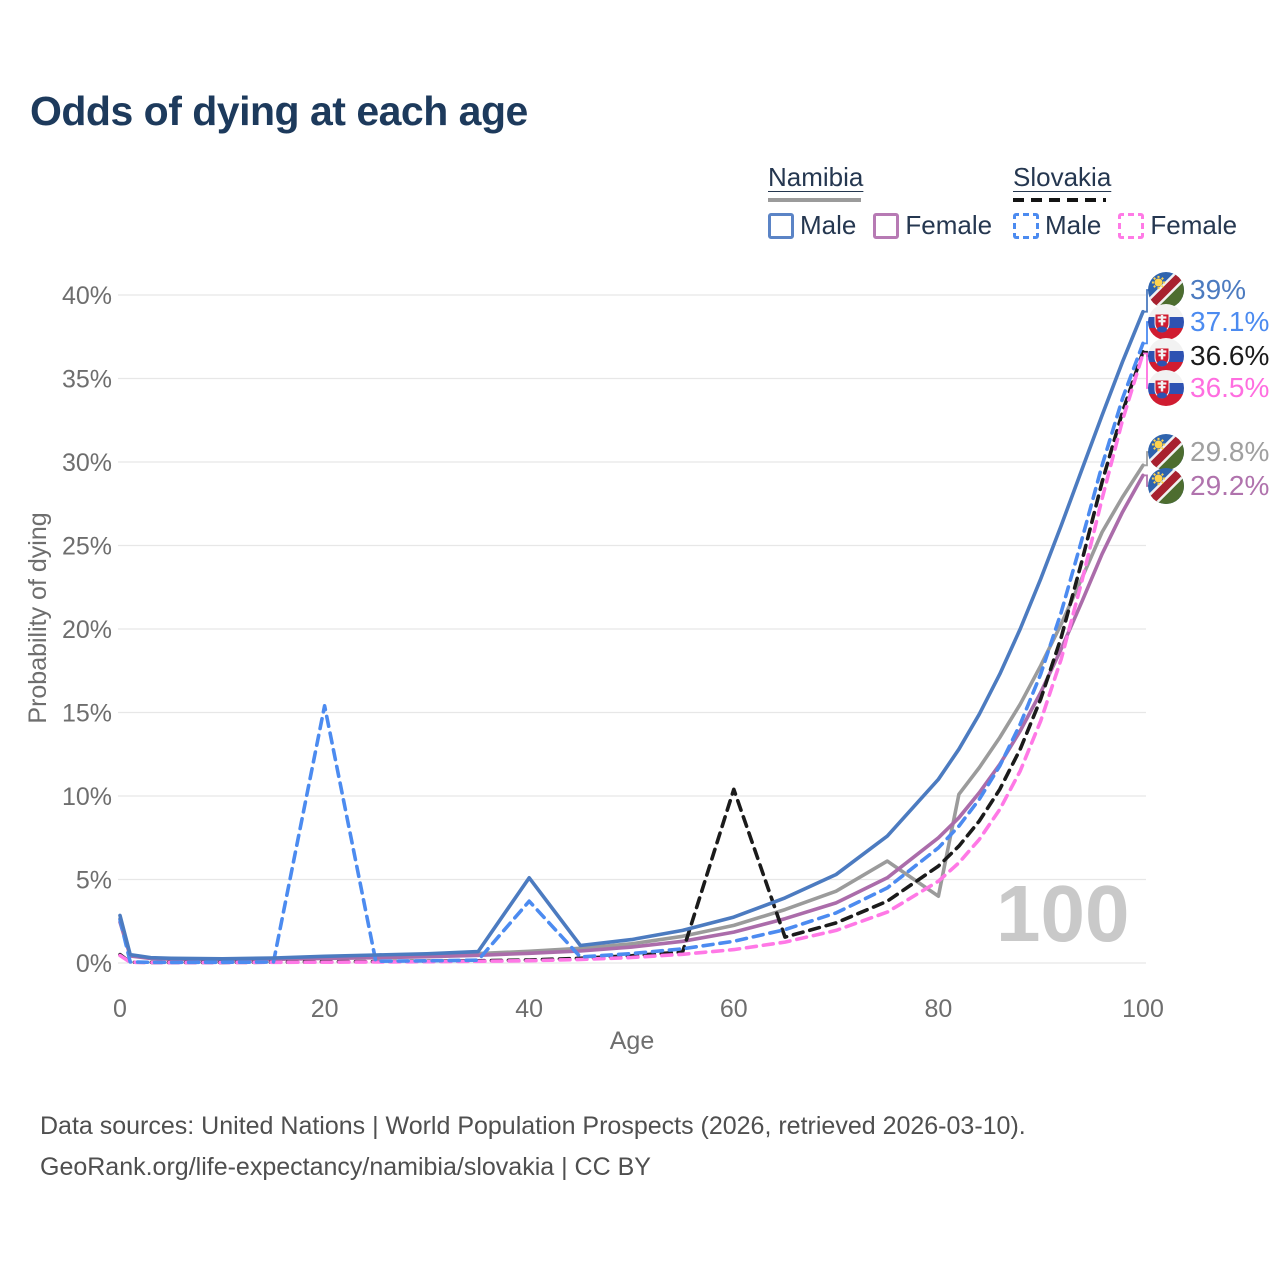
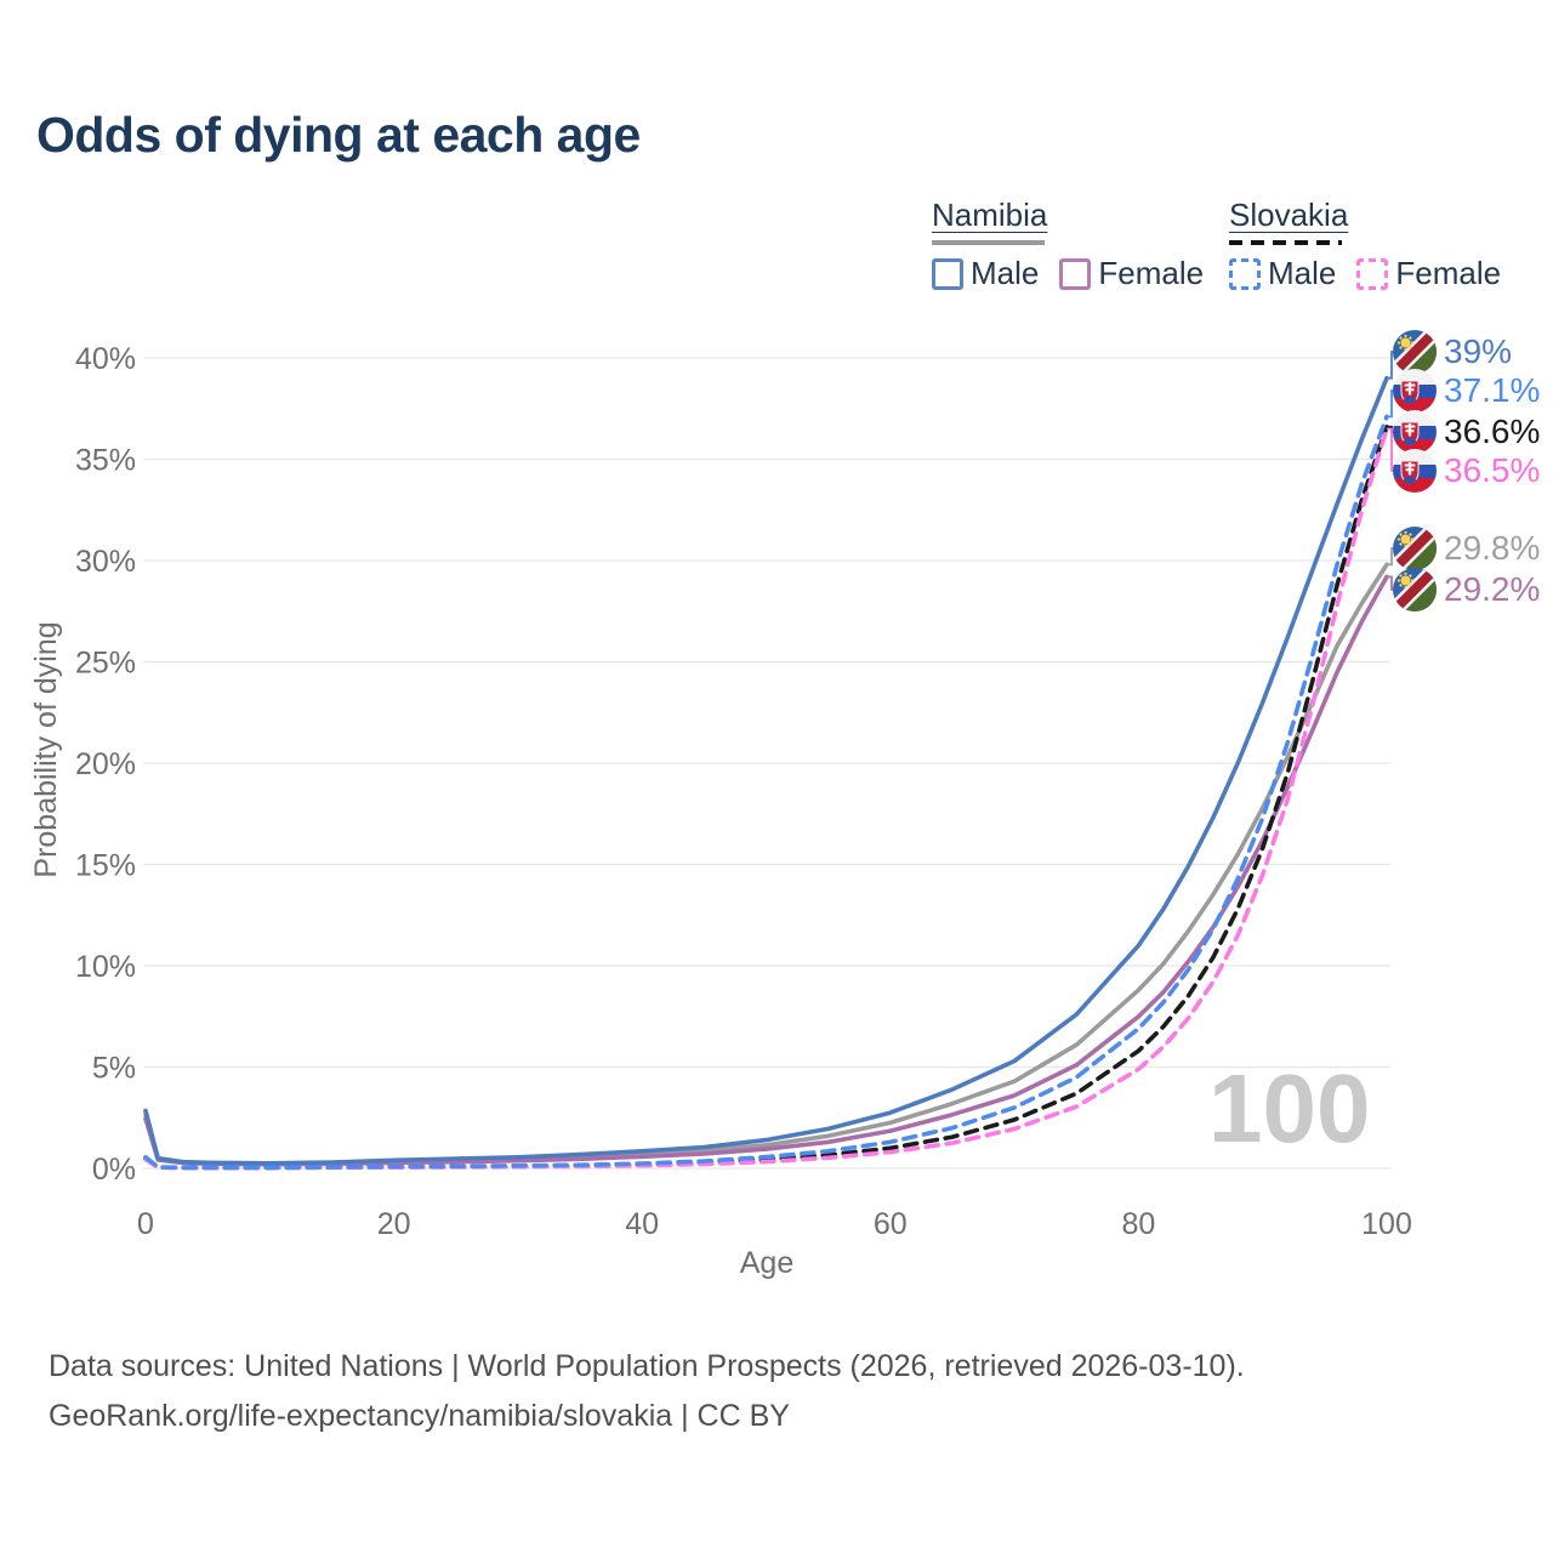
Slovakia Male/0: 2.6% -> 0.6%
Slovakia Male/20: 15.4% -> 0.1%
Namibia Male/40: 5.1% -> 0.8%
Slovakia Male/40: 3.7% -> 0.2%
Slovakia/60: 10.4% -> 1.0%
Namibia/80: 4.0% -> 8.8%
